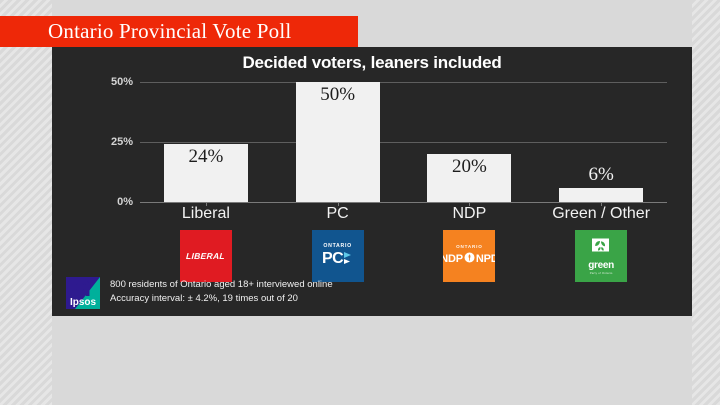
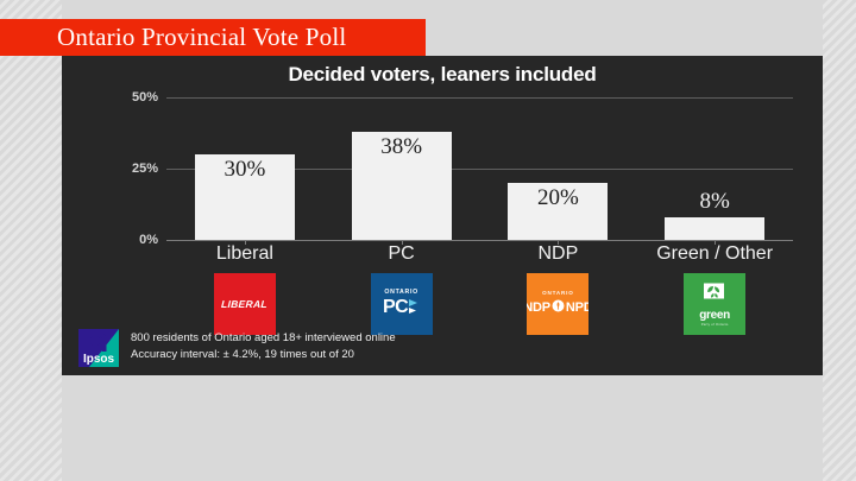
Liberal: 24% -> 30%
PC: 50% -> 38%
Green / Other: 6% -> 8%
